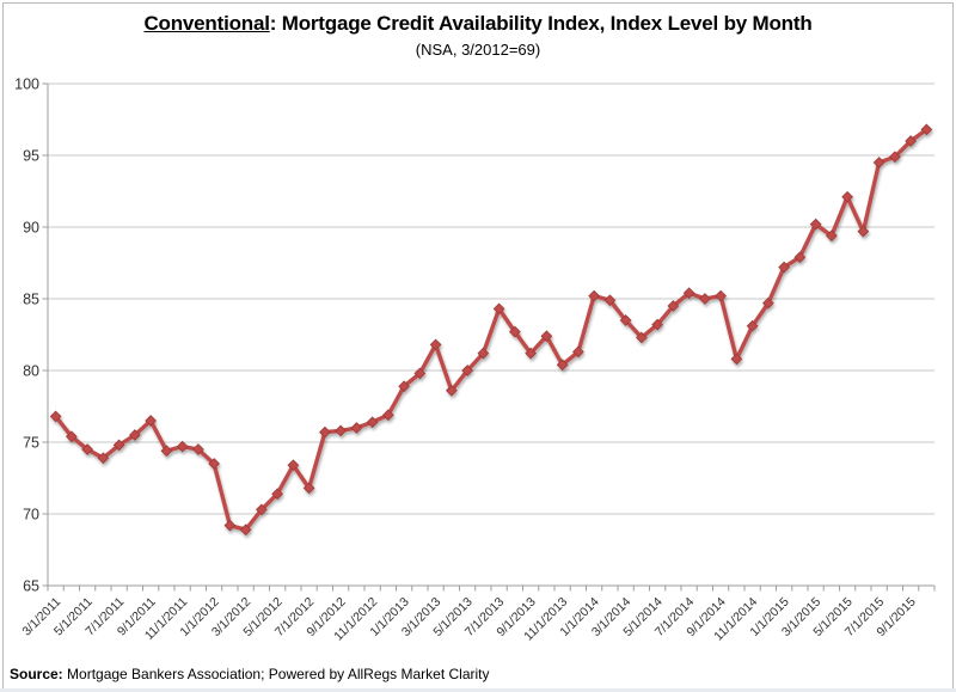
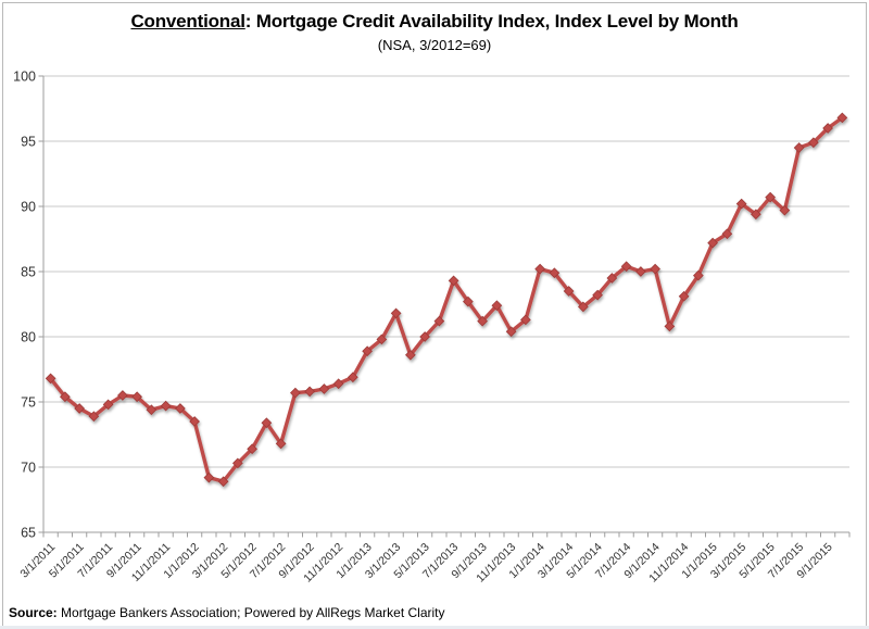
9/1/2011: 76.5 -> 75.4
5/1/2015: 92.1 -> 90.7
